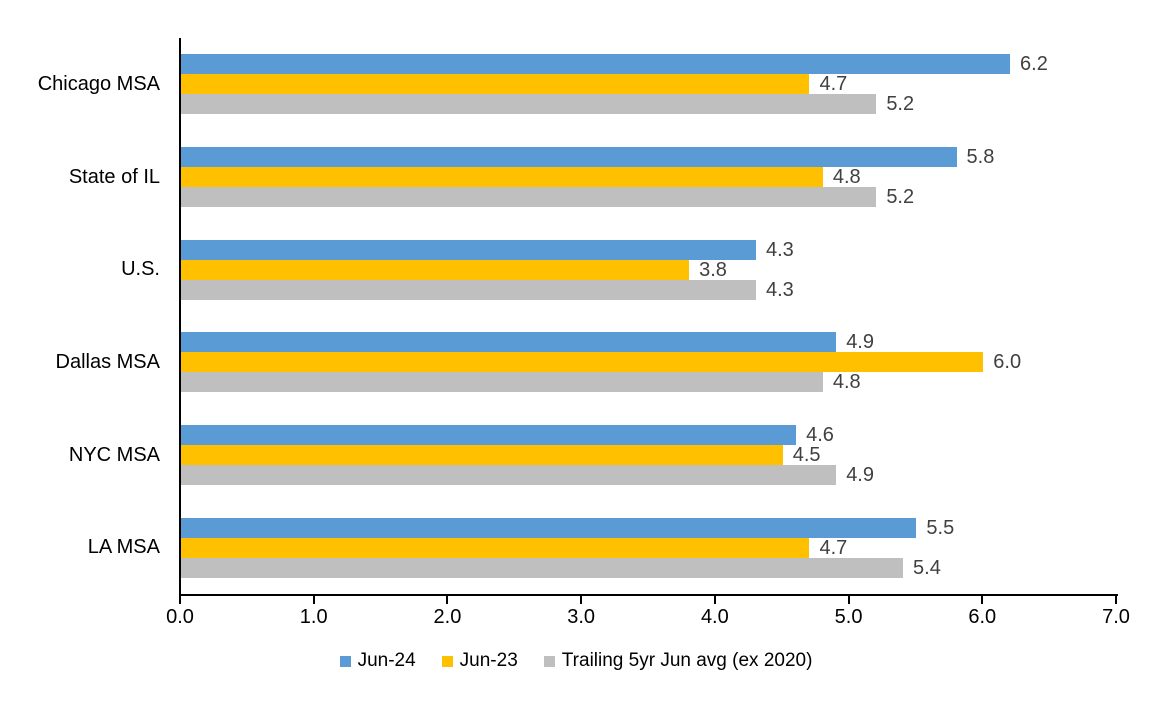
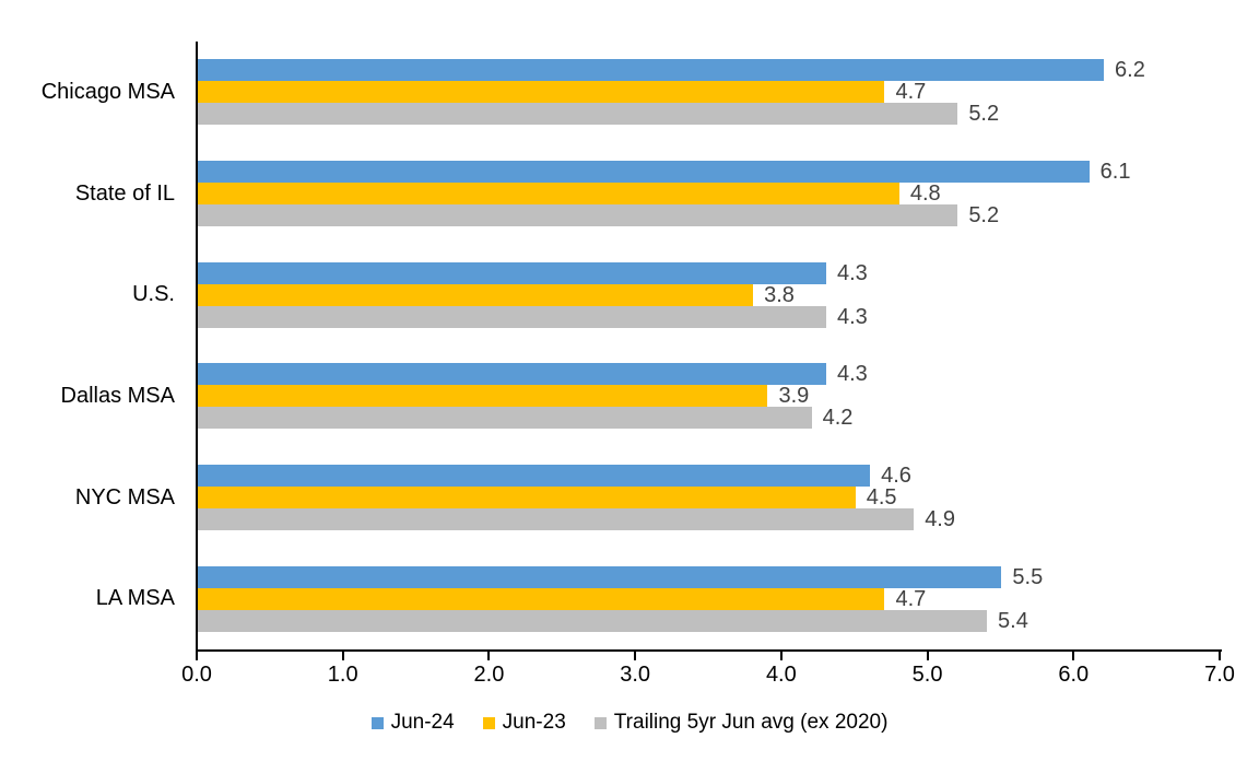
Jun-24/State of IL: 5.8 -> 6.1
Jun-24/Dallas MSA: 4.9 -> 4.3
Jun-23/Dallas MSA: 6.0 -> 3.9
Trailing 5yr Jun avg (ex 2020)/Dallas MSA: 4.8 -> 4.2
